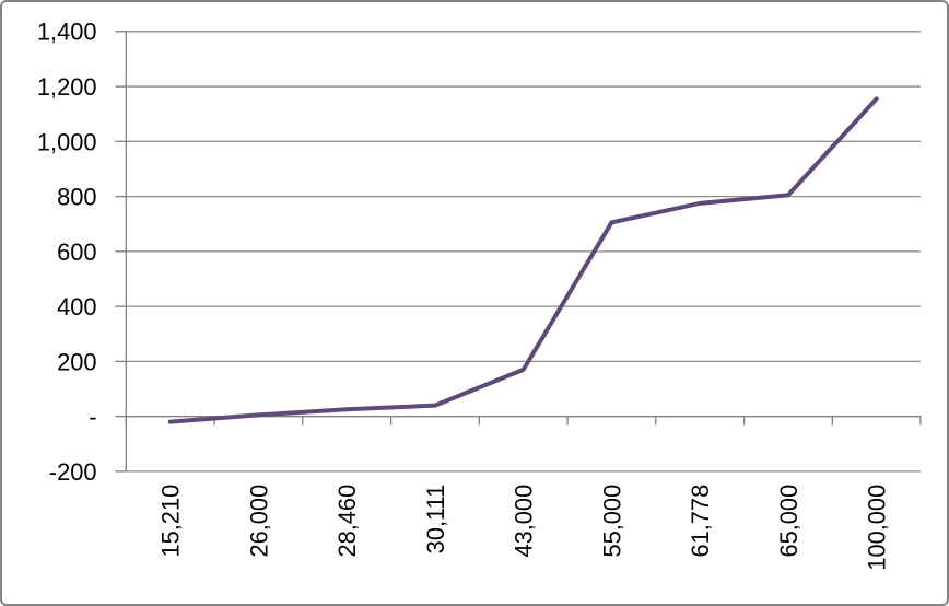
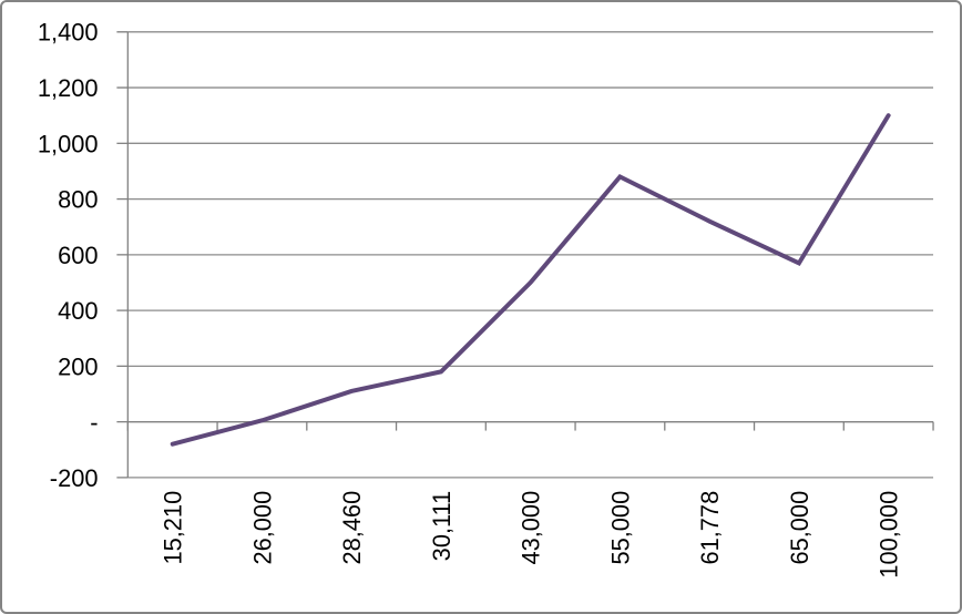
15,210: -20 -> -80
28,460: 20 -> 110
30,111: 40 -> 180
43,000: 170 -> 500
55,000: 700 -> 880
61,778: 780 -> 720
65,000: 800 -> 570
100,000: 1160 -> 1100
